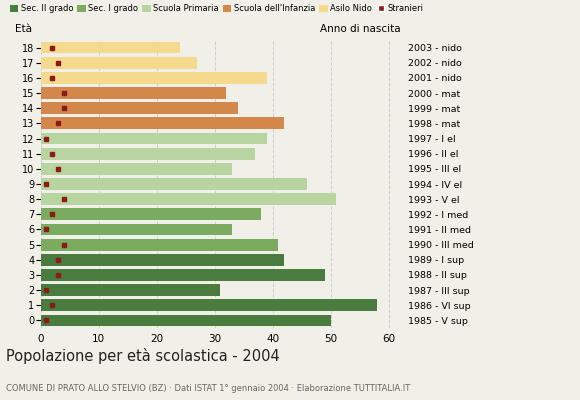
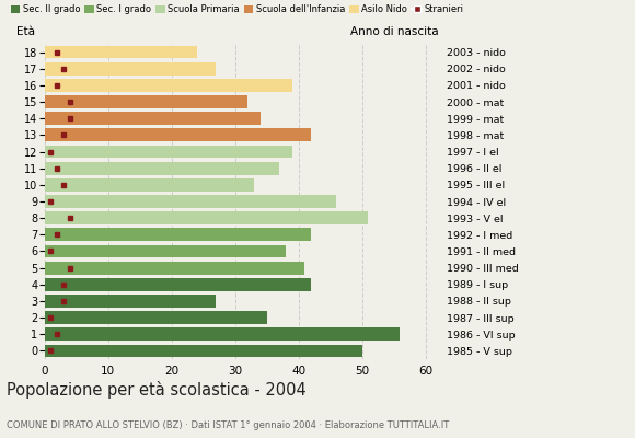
7: 38 -> 42
6: 33 -> 38
3: 49 -> 27
2: 31 -> 35
1: 58 -> 56
